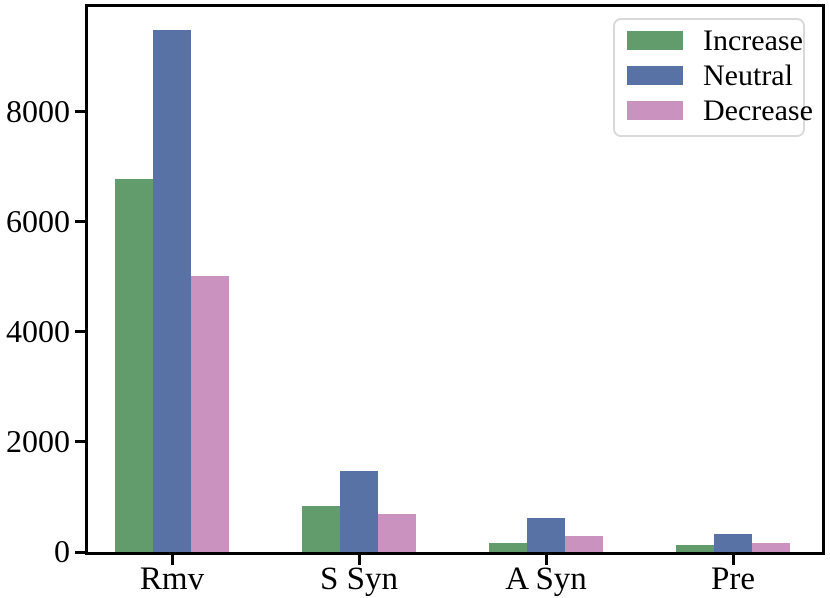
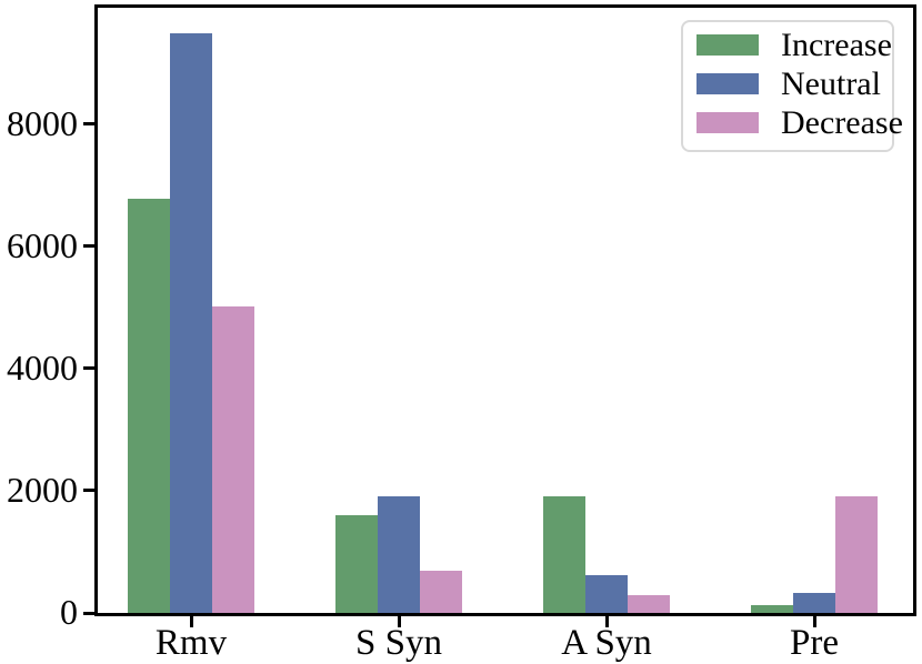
Increase/S Syn: 800 -> 1600
Neutral/S Syn: 1500 -> 1900
Increase/A Syn: 200 -> 1900
Decrease/Pre: 200 -> 1900
